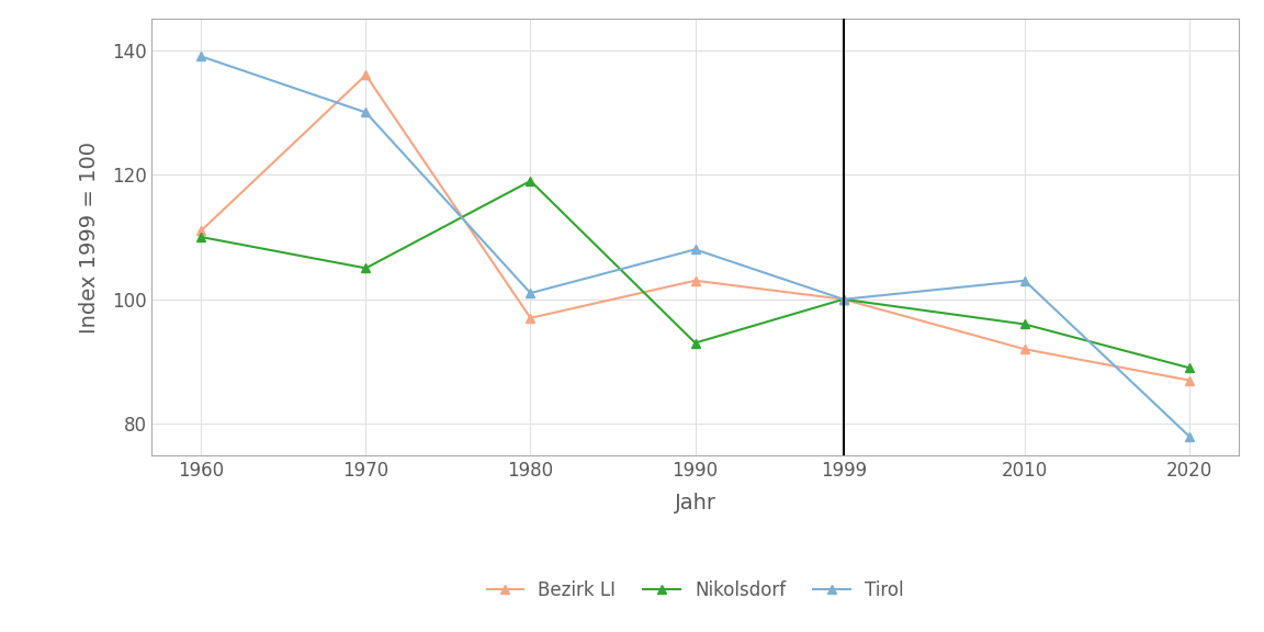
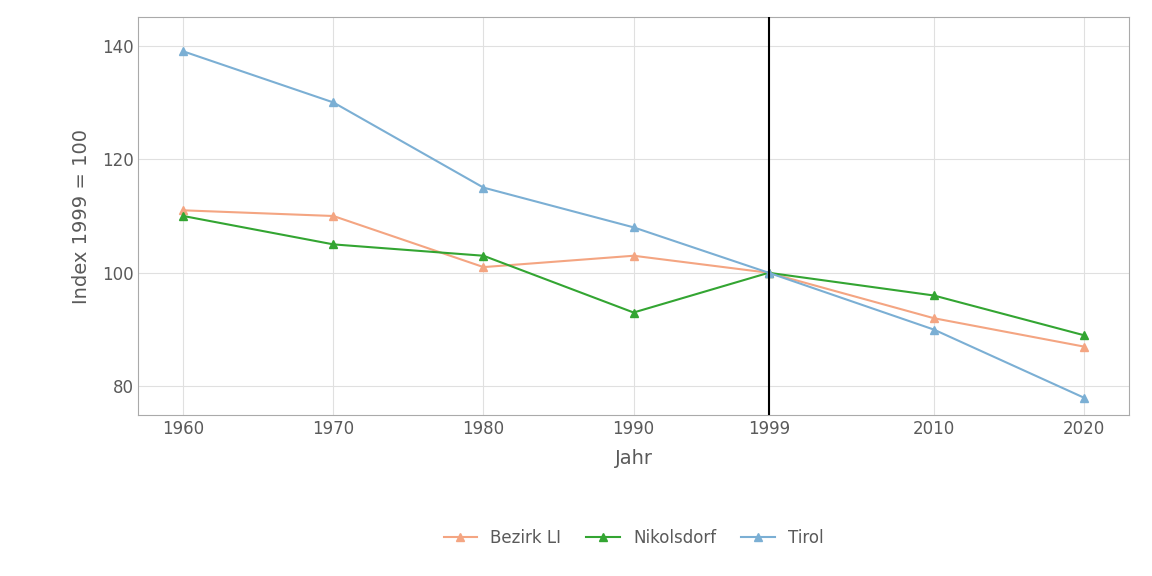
Bezirk LI/1970: 136 -> 110
Bezirk LI/1980: 97 -> 101
Nikolsdorf/1980: 119 -> 103
Tirol/1980: 101 -> 115
Tirol/2010: 103 -> 90
